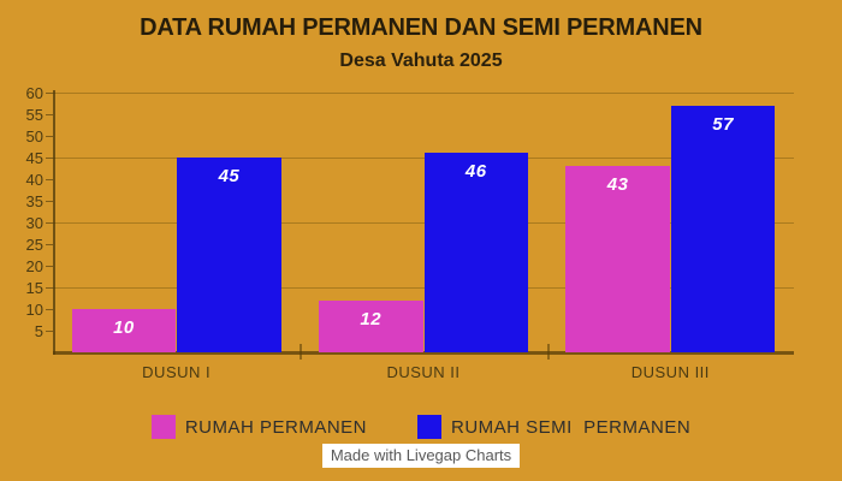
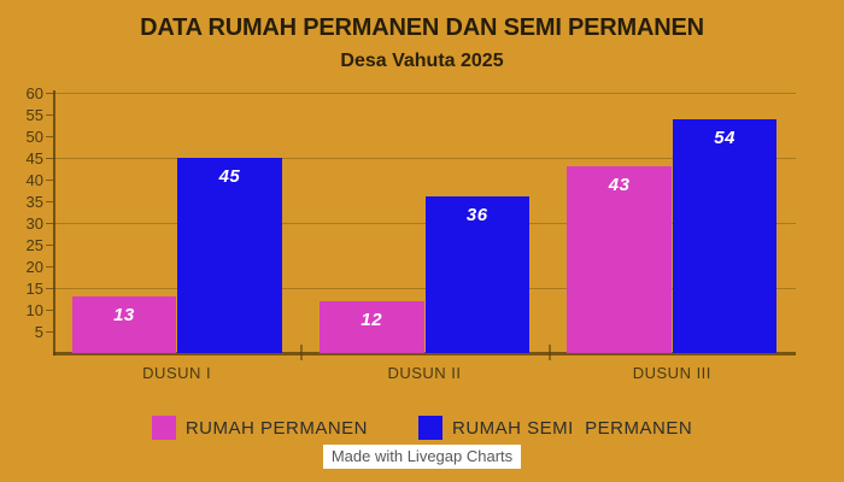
RUMAH PERMANEN/DUSUN I: 10 -> 13
RUMAH SEMI PERMANEN/DUSUN II: 46 -> 36
RUMAH SEMI PERMANEN/DUSUN III: 57 -> 54
